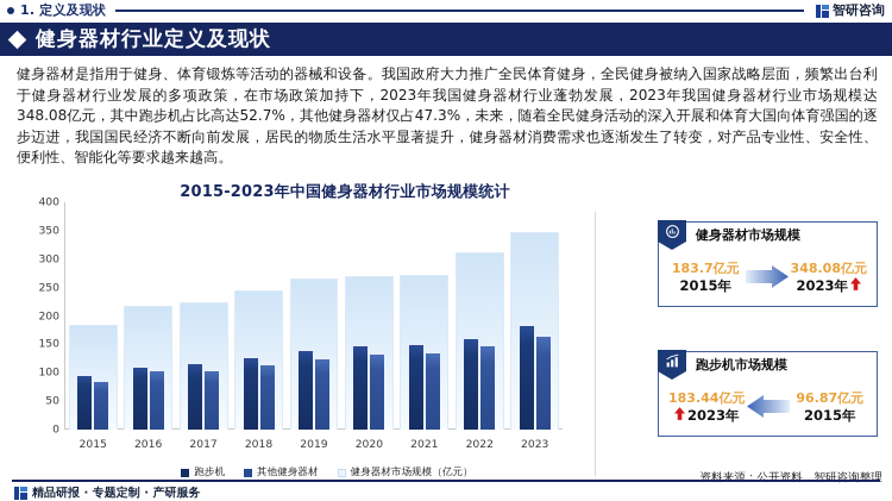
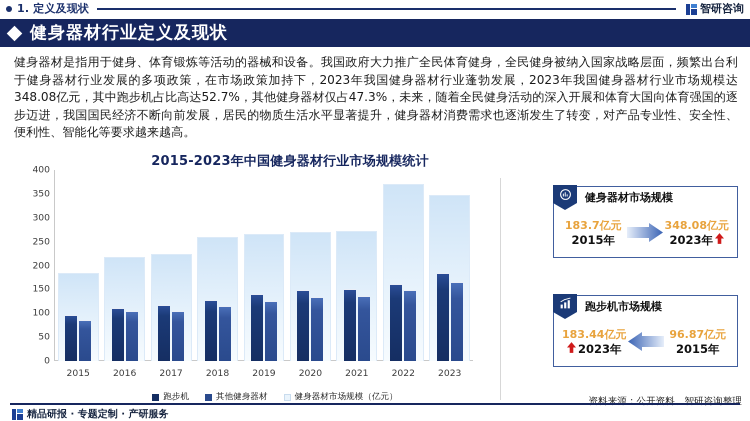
健身器材市场规模（亿元）/2018: 240 -> 260
健身器材市场规模（亿元）/2022: 310 -> 370
